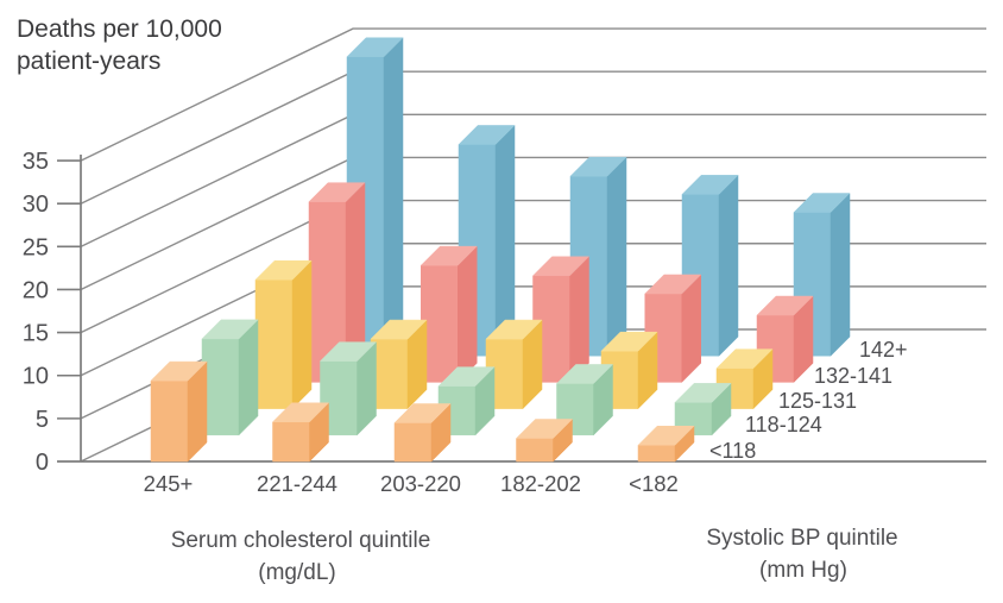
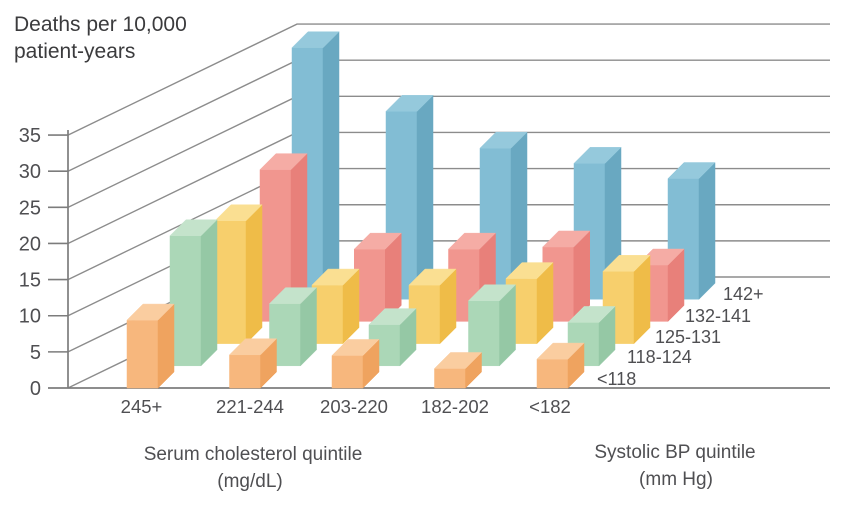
118-124/245+: 11 -> 18
125-131/245+: 15 -> 17
132-141/221-244: 14 -> 10
142+/221-244: 25 -> 26
132-141/203-220: 12 -> 10
118-124/182-202: 6 -> 9
125-131/182-202: 7 -> 9
<118/<182: 2 -> 4
118-124/<182: 4 -> 6
125-131/<182: 5 -> 10
